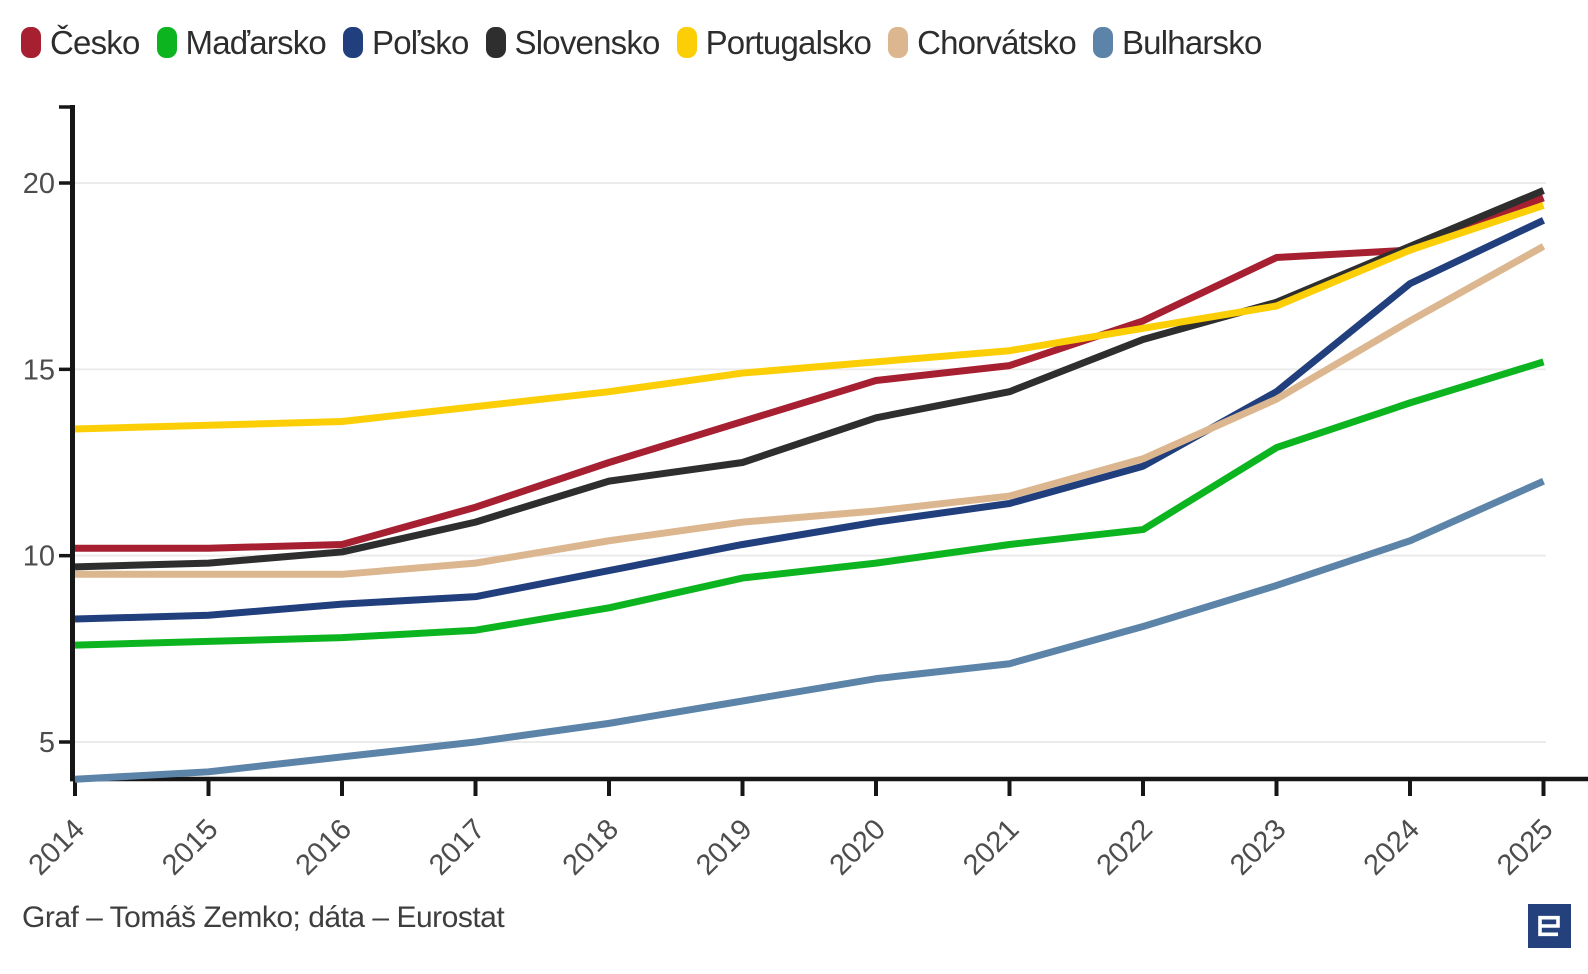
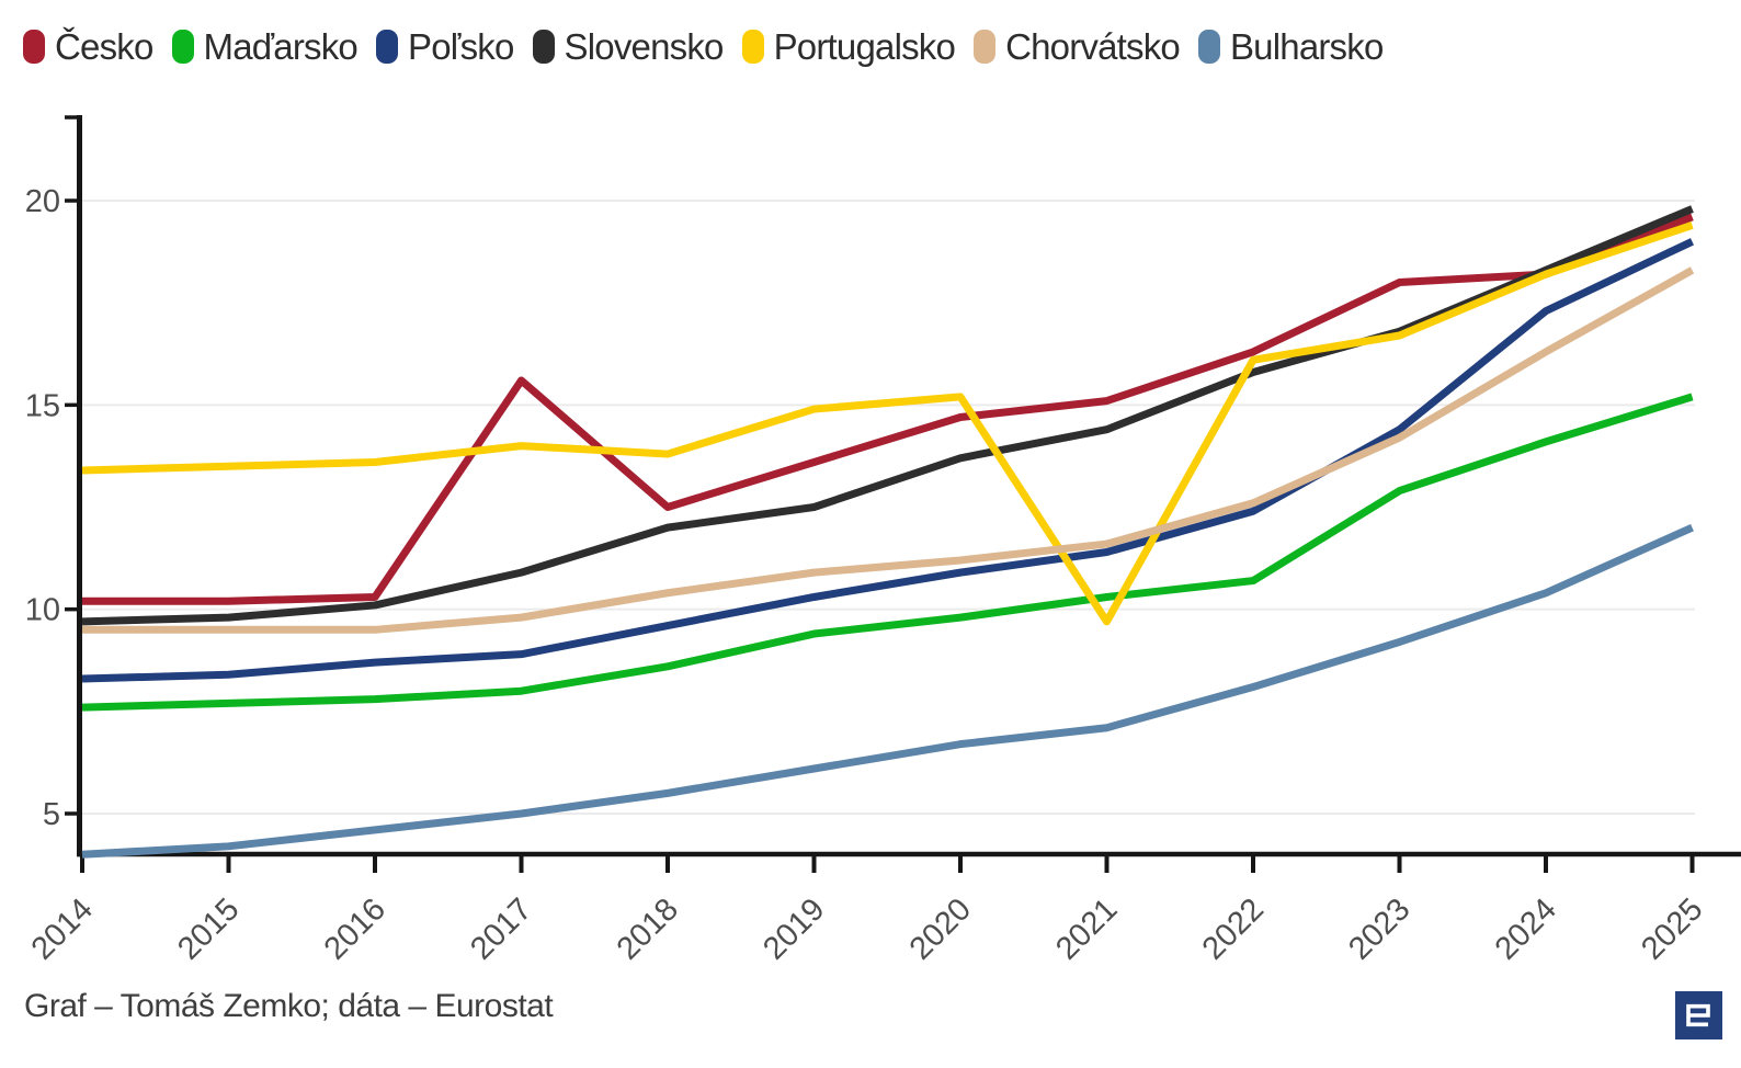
Česko/2017: 11.3 -> 15.6
Portugalsko/2018: 14.4 -> 13.8
Portugalsko/2021: 15.5 -> 9.7
